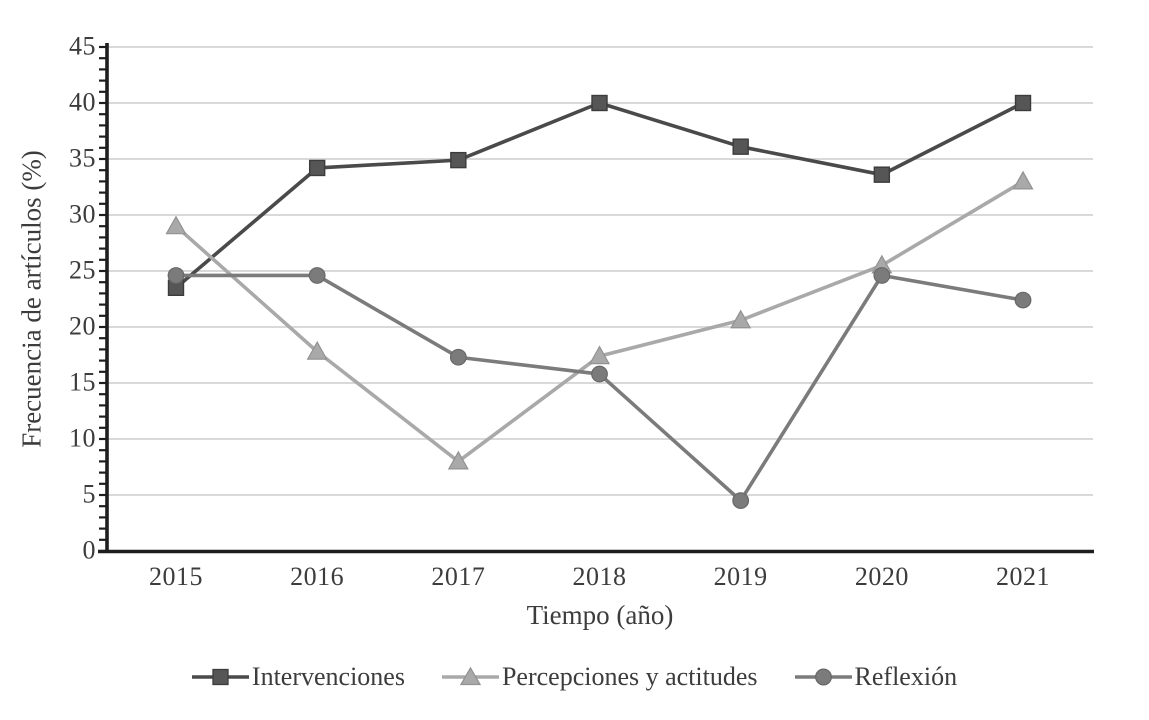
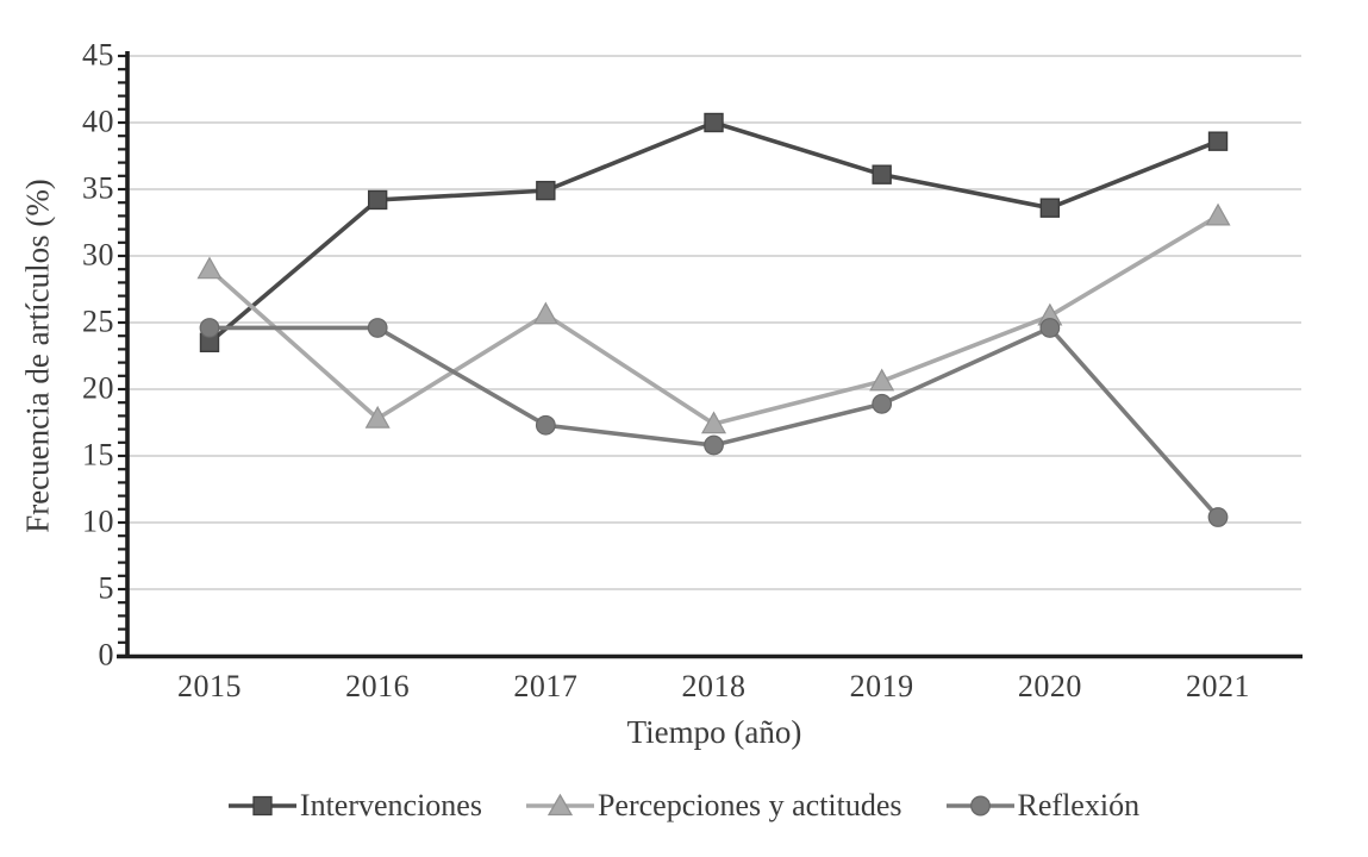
Percepciones y actitudes/2017: 8.0 -> 25.6
Reflexión/2019: 4.5 -> 18.9
Intervenciones/2021: 40.0 -> 38.6
Reflexión/2021: 22.4 -> 10.4
